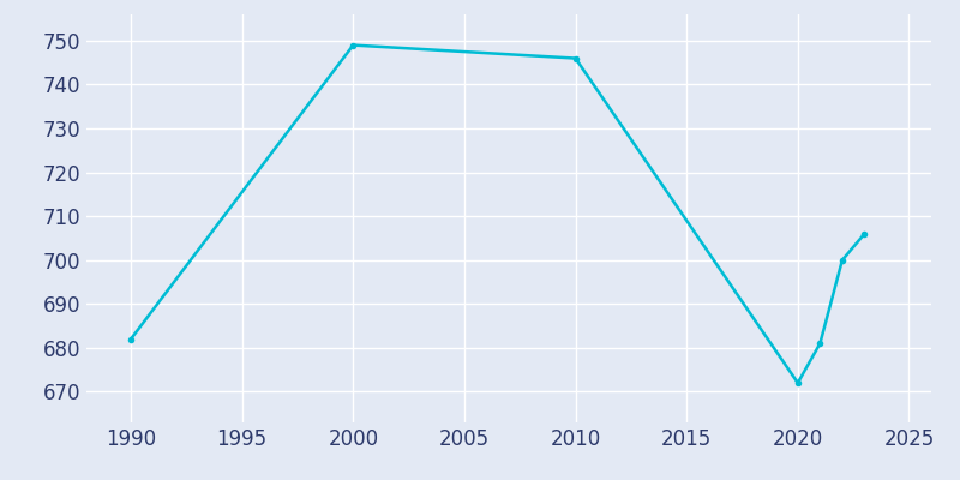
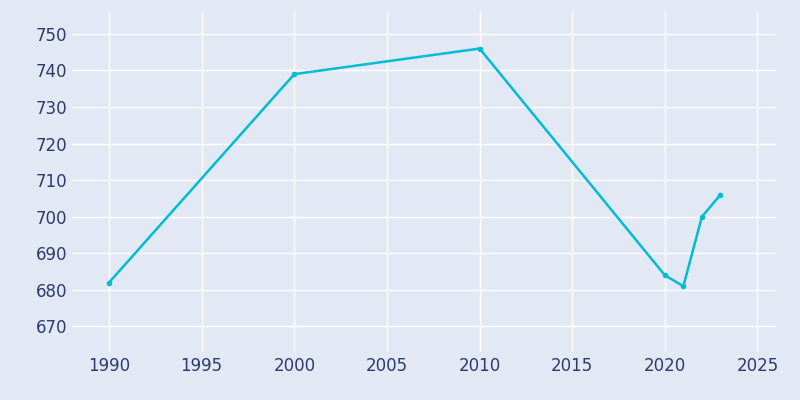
2000: 749 -> 739
2020: 672 -> 684
